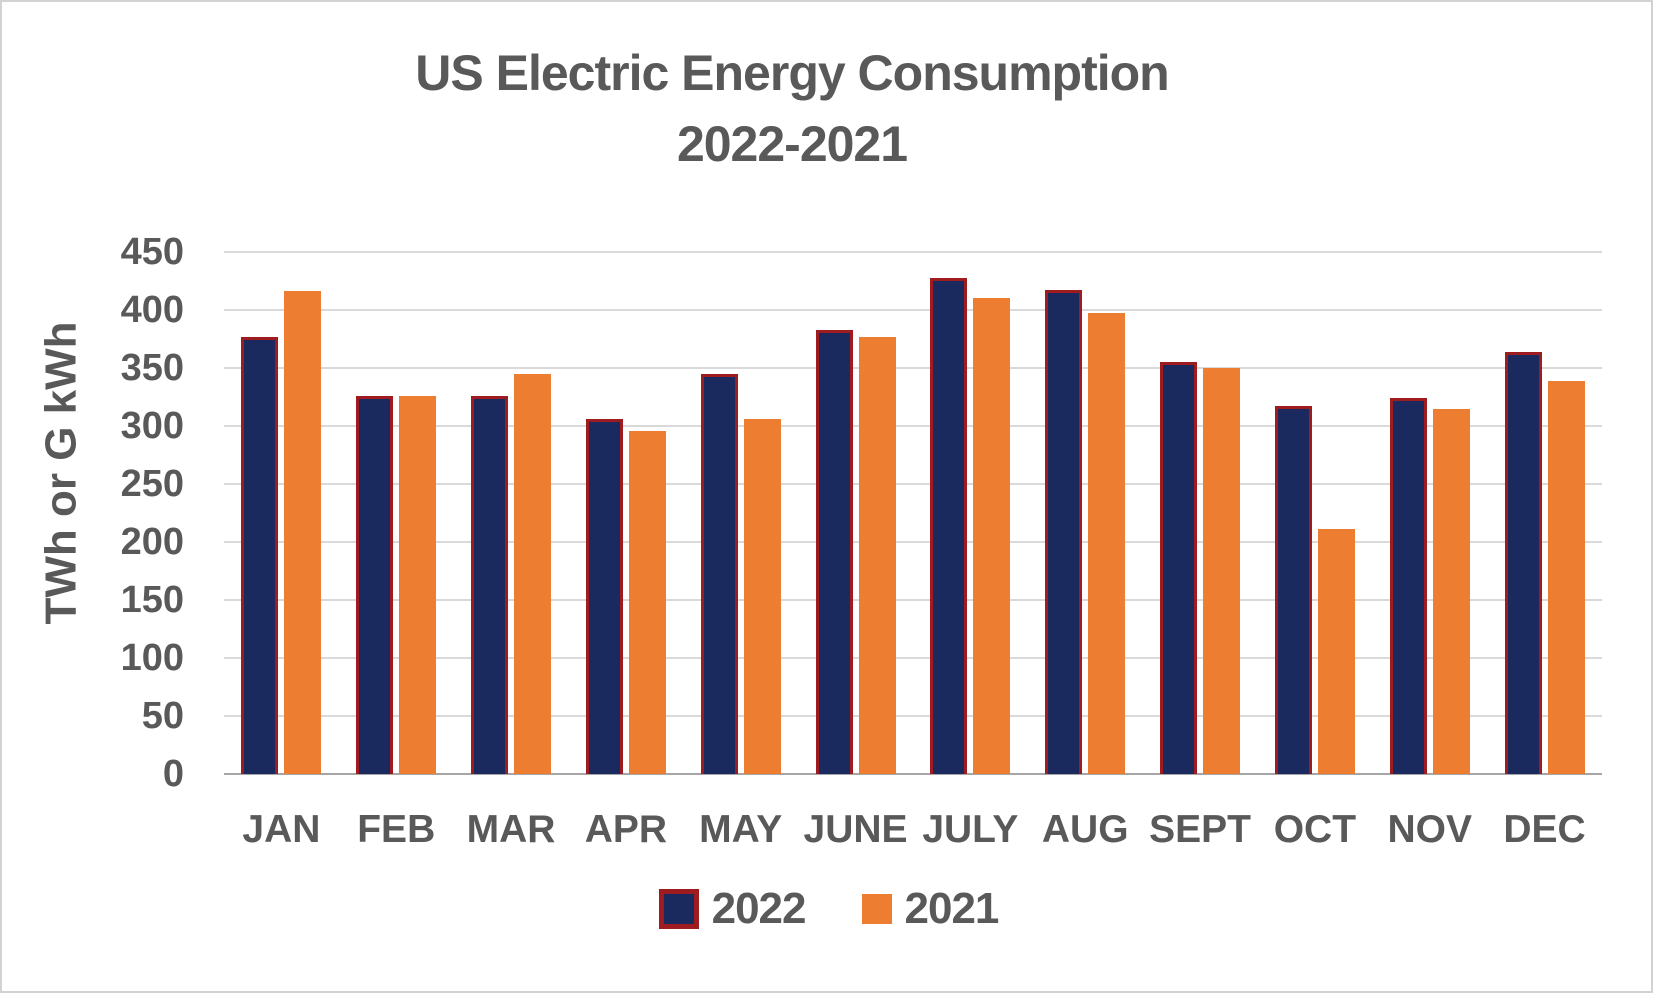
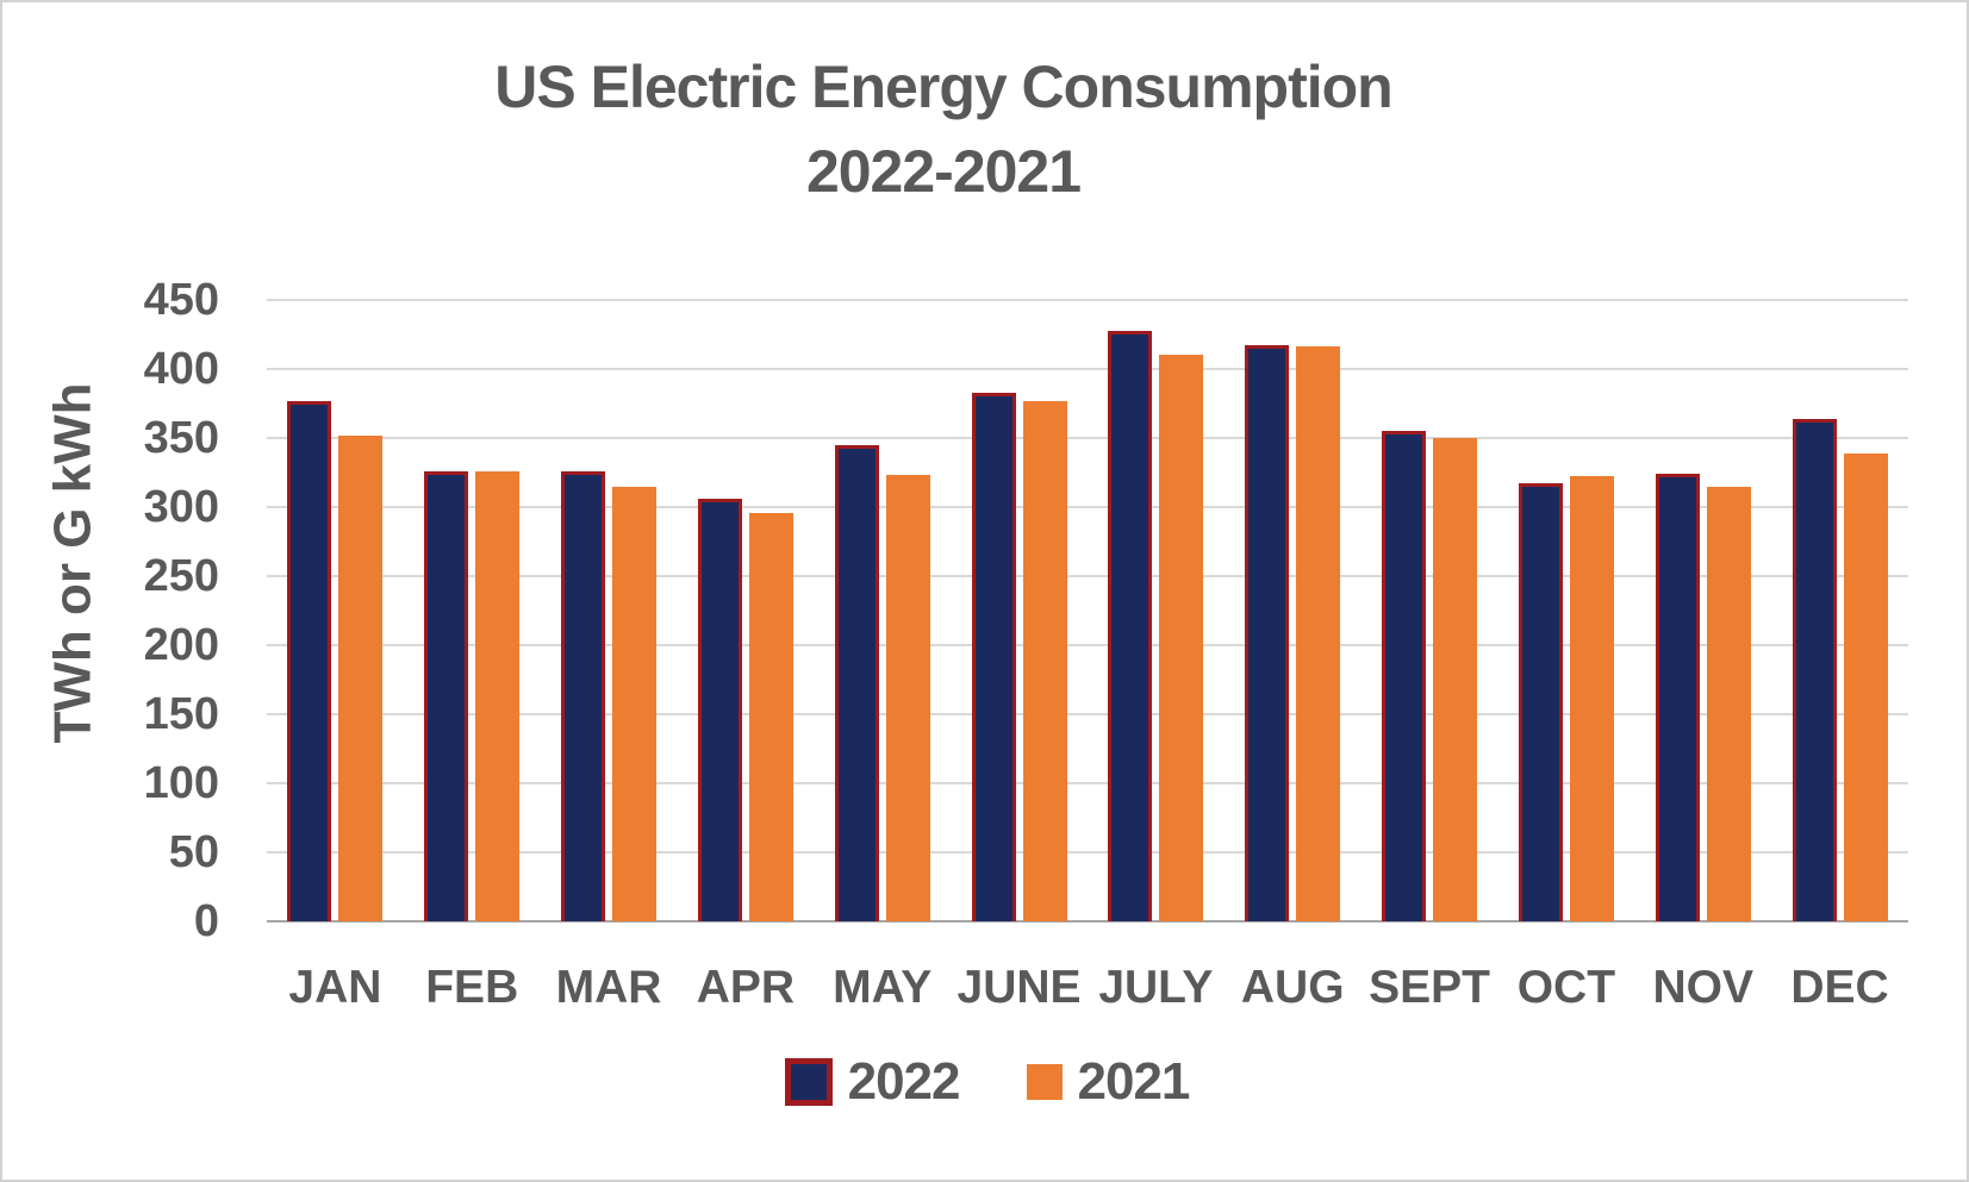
2021/JAN: 416 -> 352
2021/MAR: 345 -> 315
2021/MAY: 306 -> 323
2021/AUG: 397 -> 416
2021/OCT: 211 -> 322
